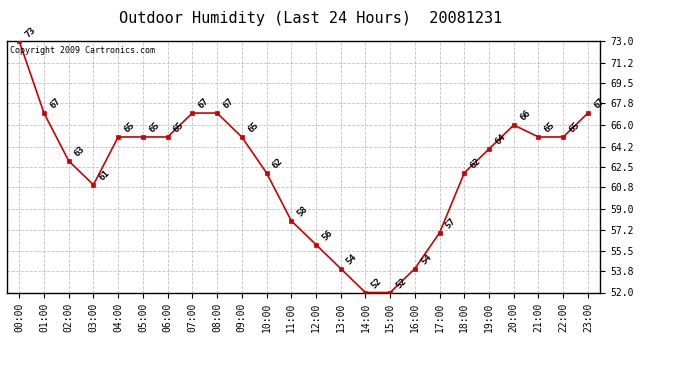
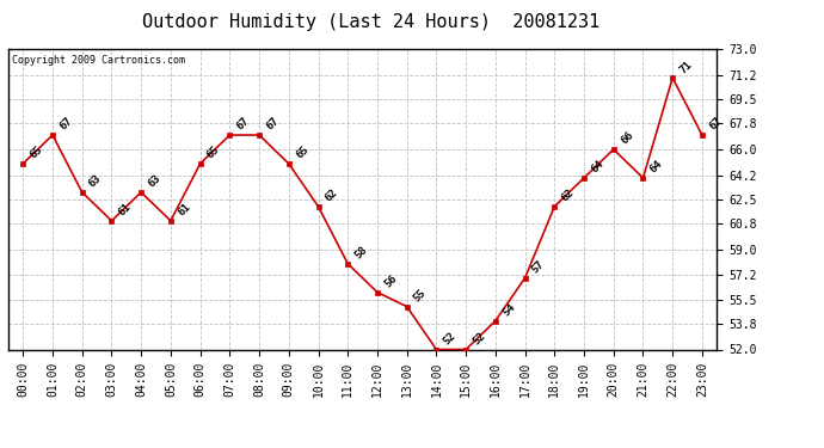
00:00: 73 -> 65
04:00: 65 -> 63
05:00: 65 -> 61
13:00: 54 -> 55
21:00: 65 -> 64
22:00: 65 -> 71
